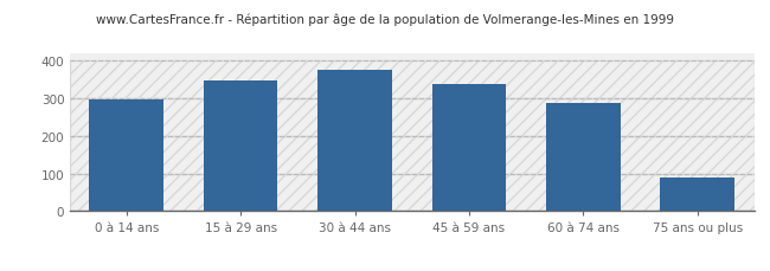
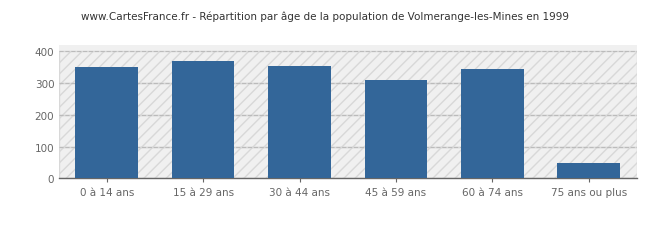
0 à 14 ans: 298 -> 350
15 à 29 ans: 348 -> 370
30 à 44 ans: 375 -> 355
45 à 59 ans: 338 -> 310
60 à 74 ans: 288 -> 345
75 ans ou plus: 90 -> 50
